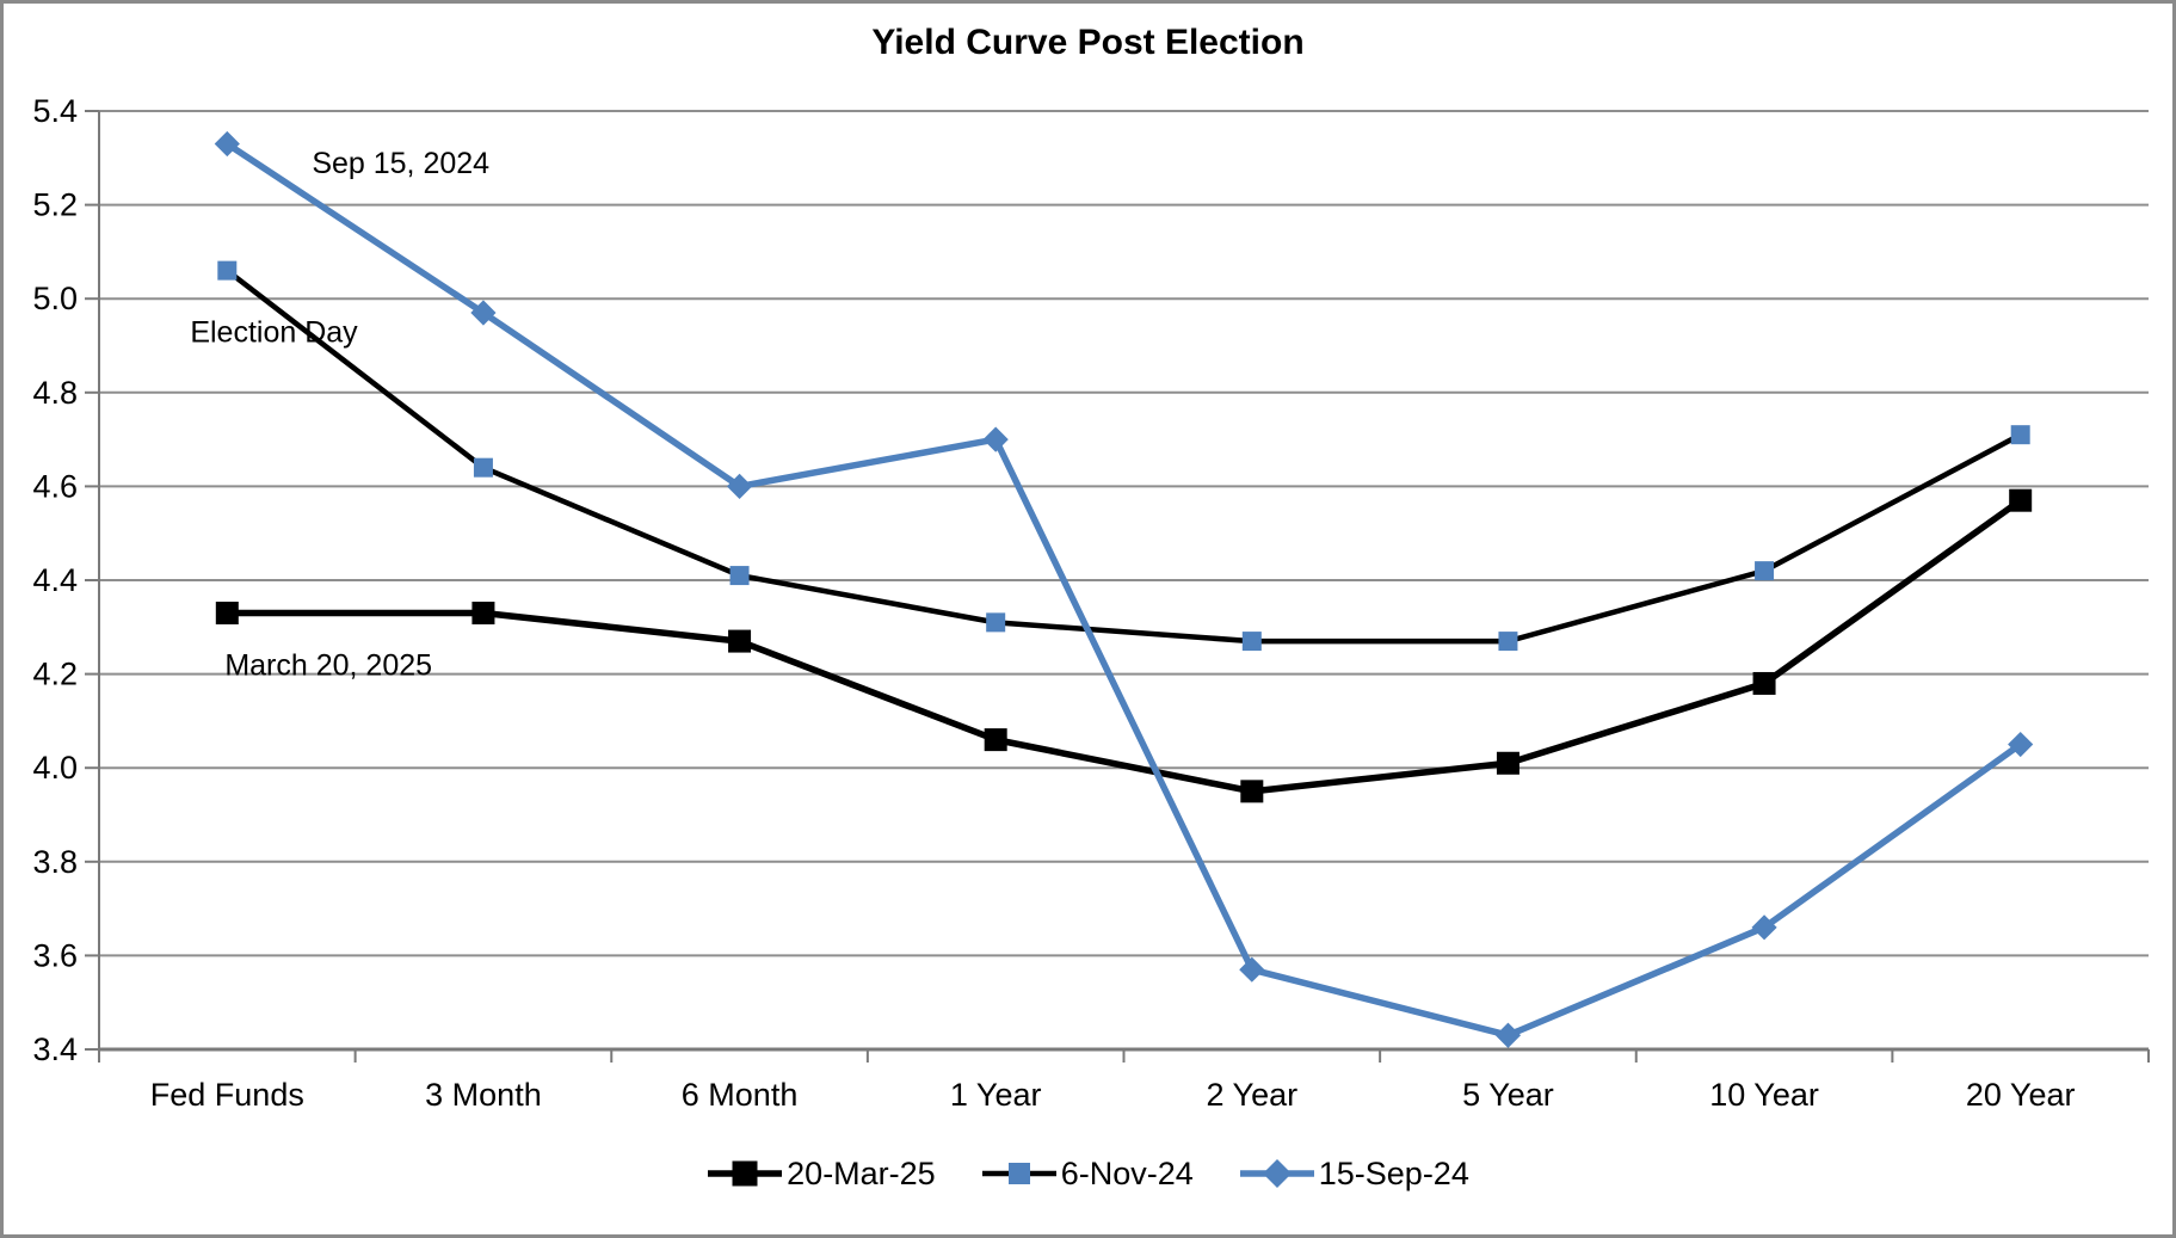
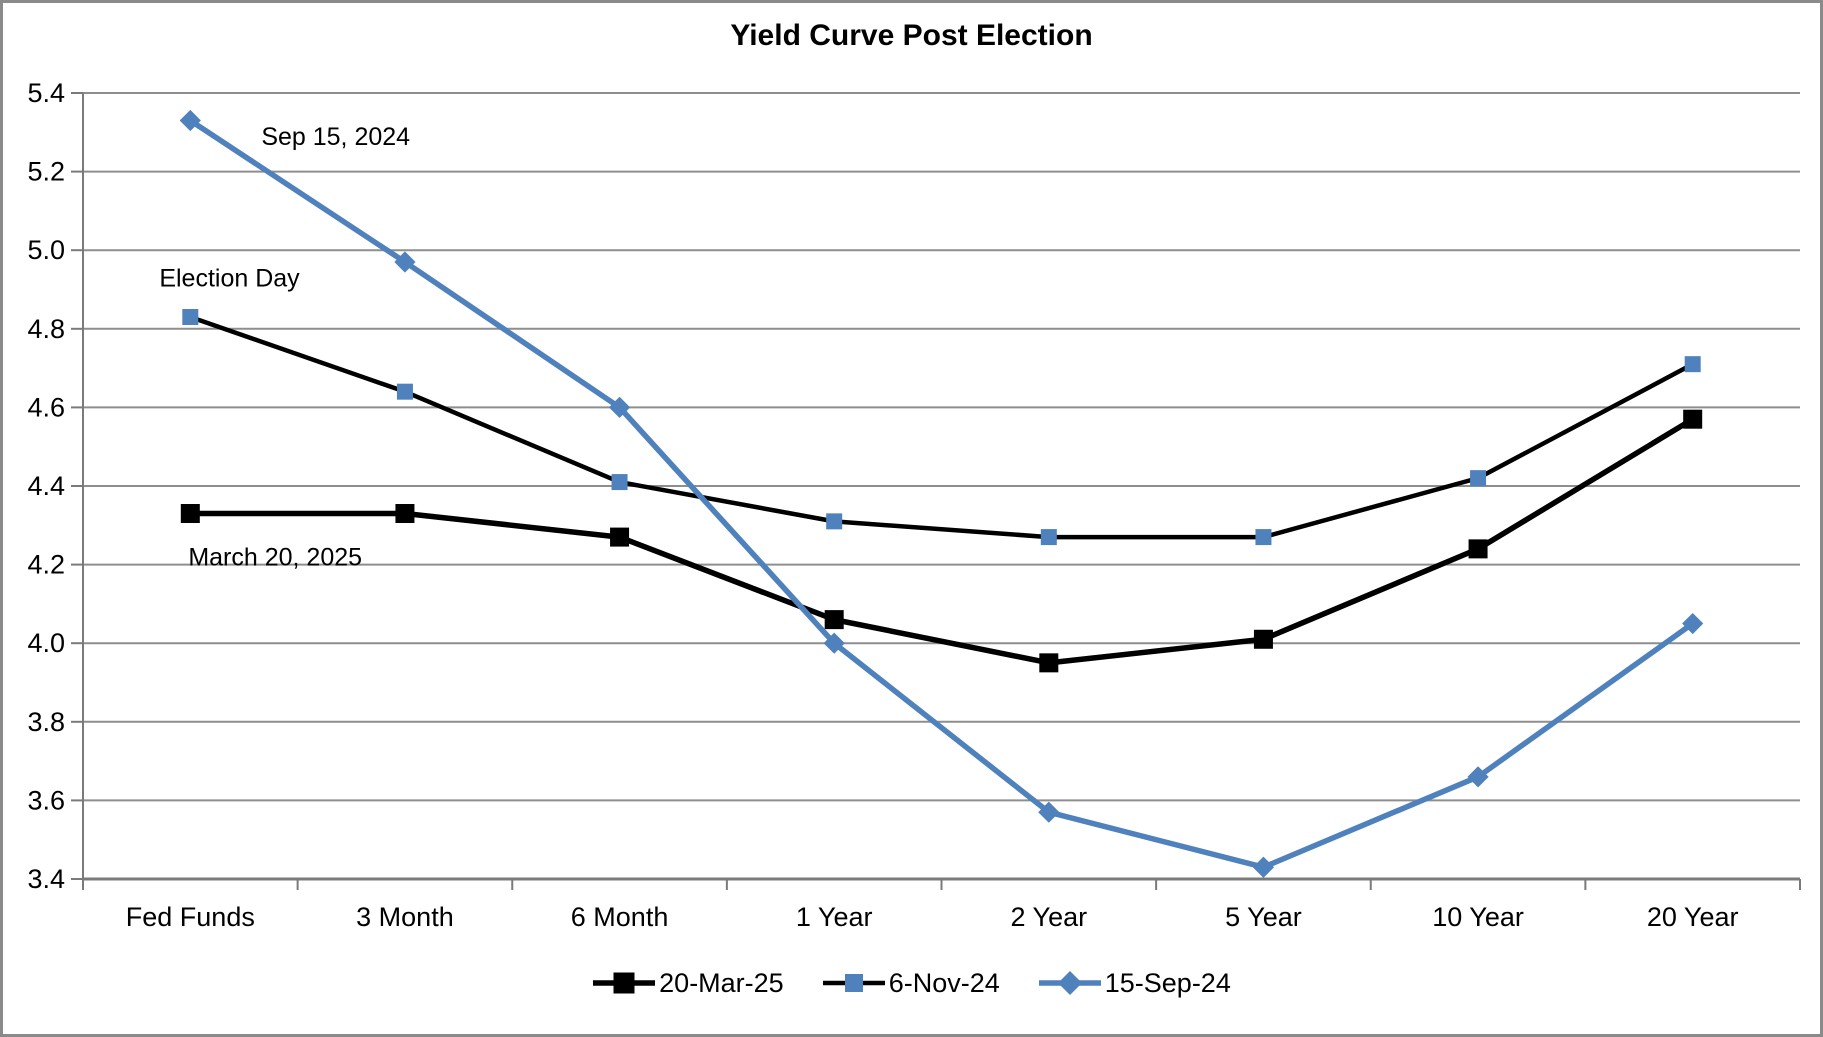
6-Nov-24/Fed Funds: 5.06 -> 4.83
15-Sep-24/1 Year: 4.70 -> 4.00
20-Mar-25/10 Year: 4.18 -> 4.24
